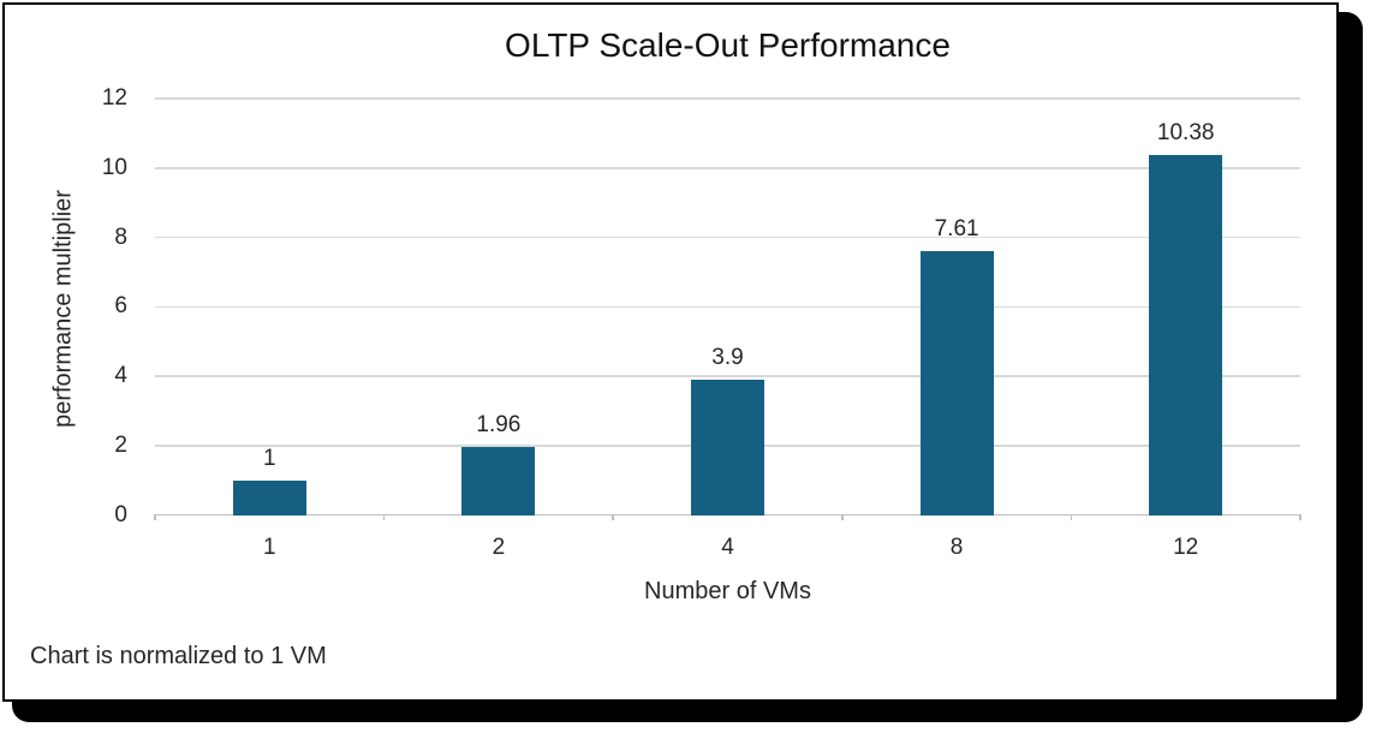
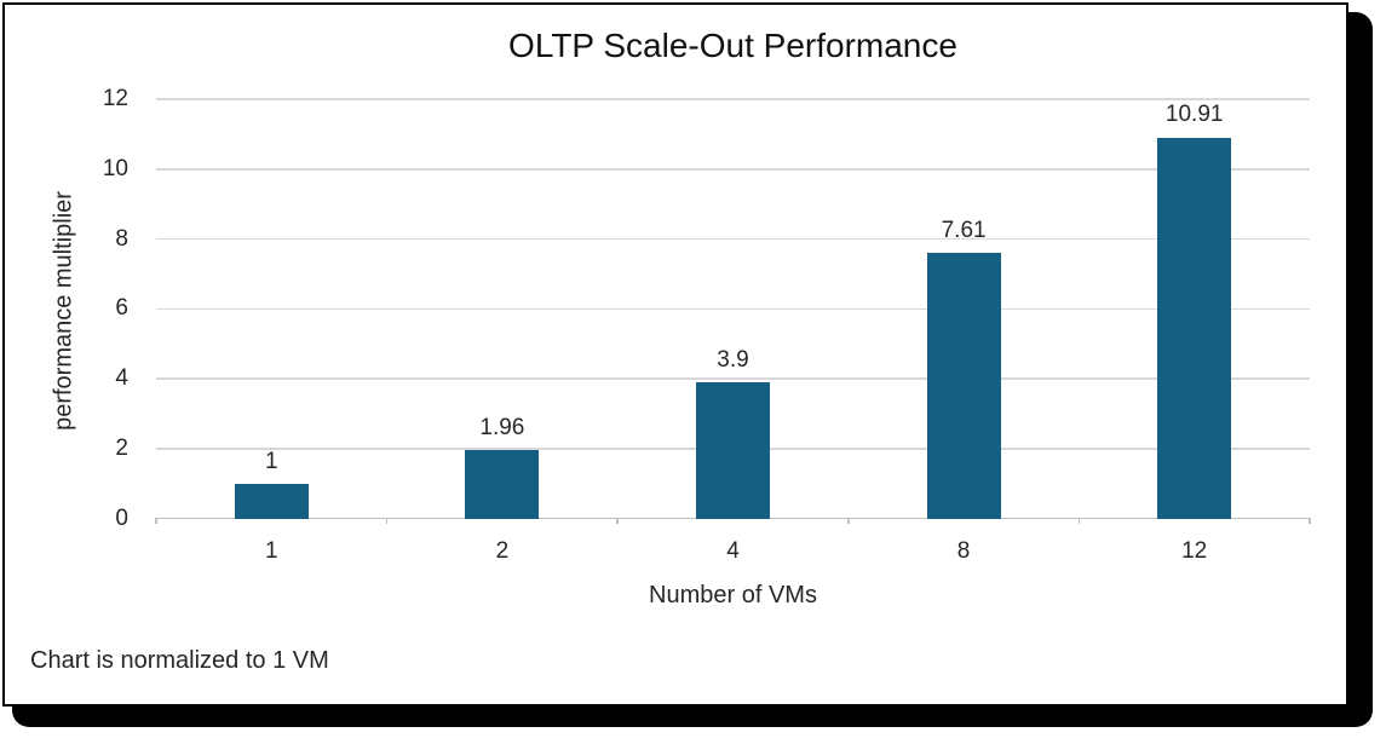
12: 10.38 -> 10.91
